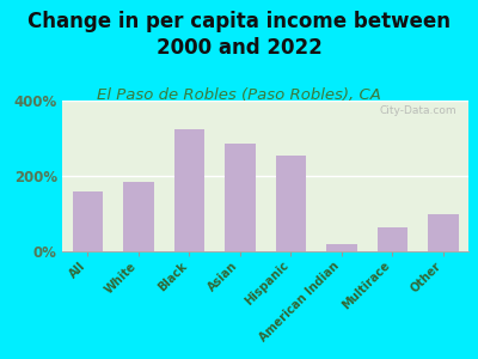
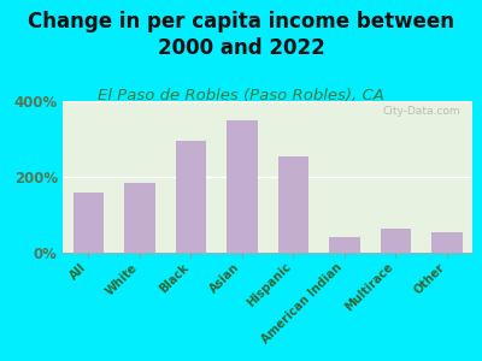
Black: 325% -> 295%
Asian: 285% -> 350%
American Indian: 20% -> 40%
Other: 100% -> 55%
